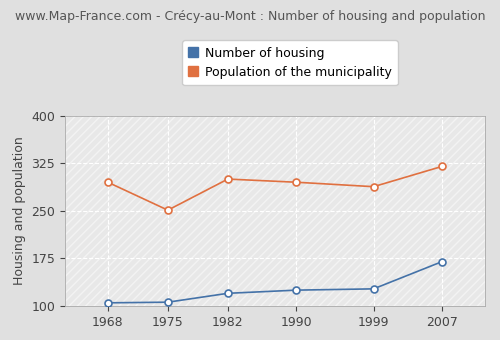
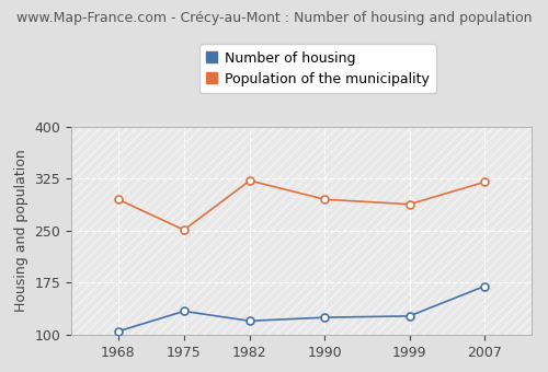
Number of housing/1975: 106 -> 134
Population of the municipality/1982: 300 -> 322
